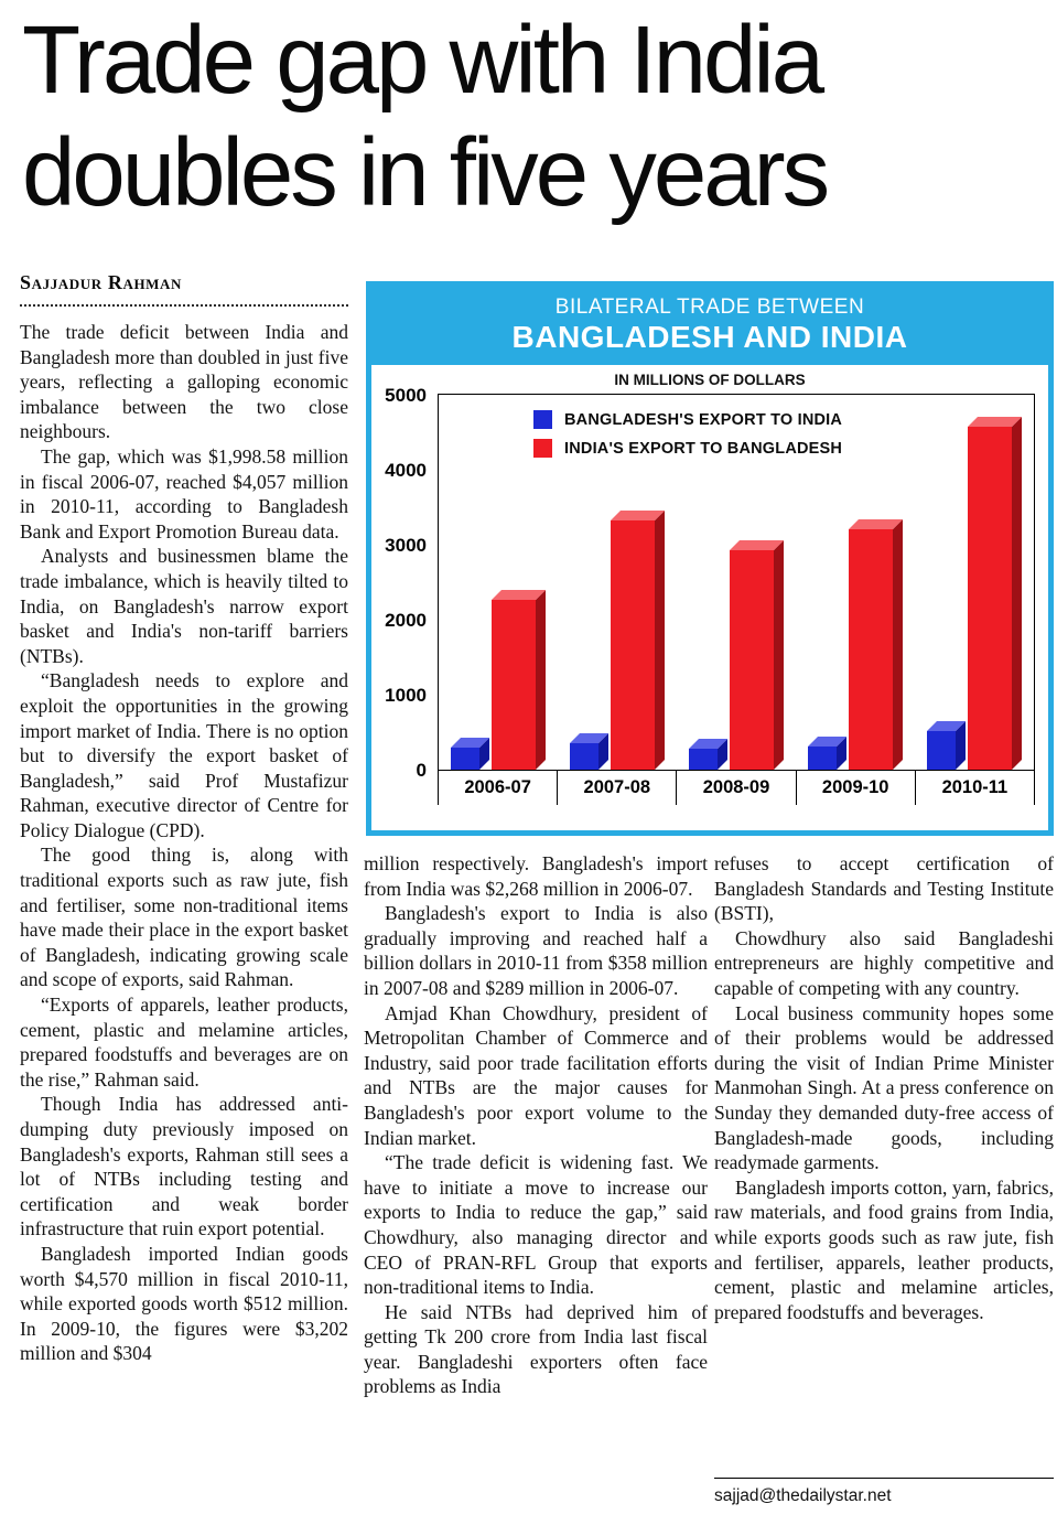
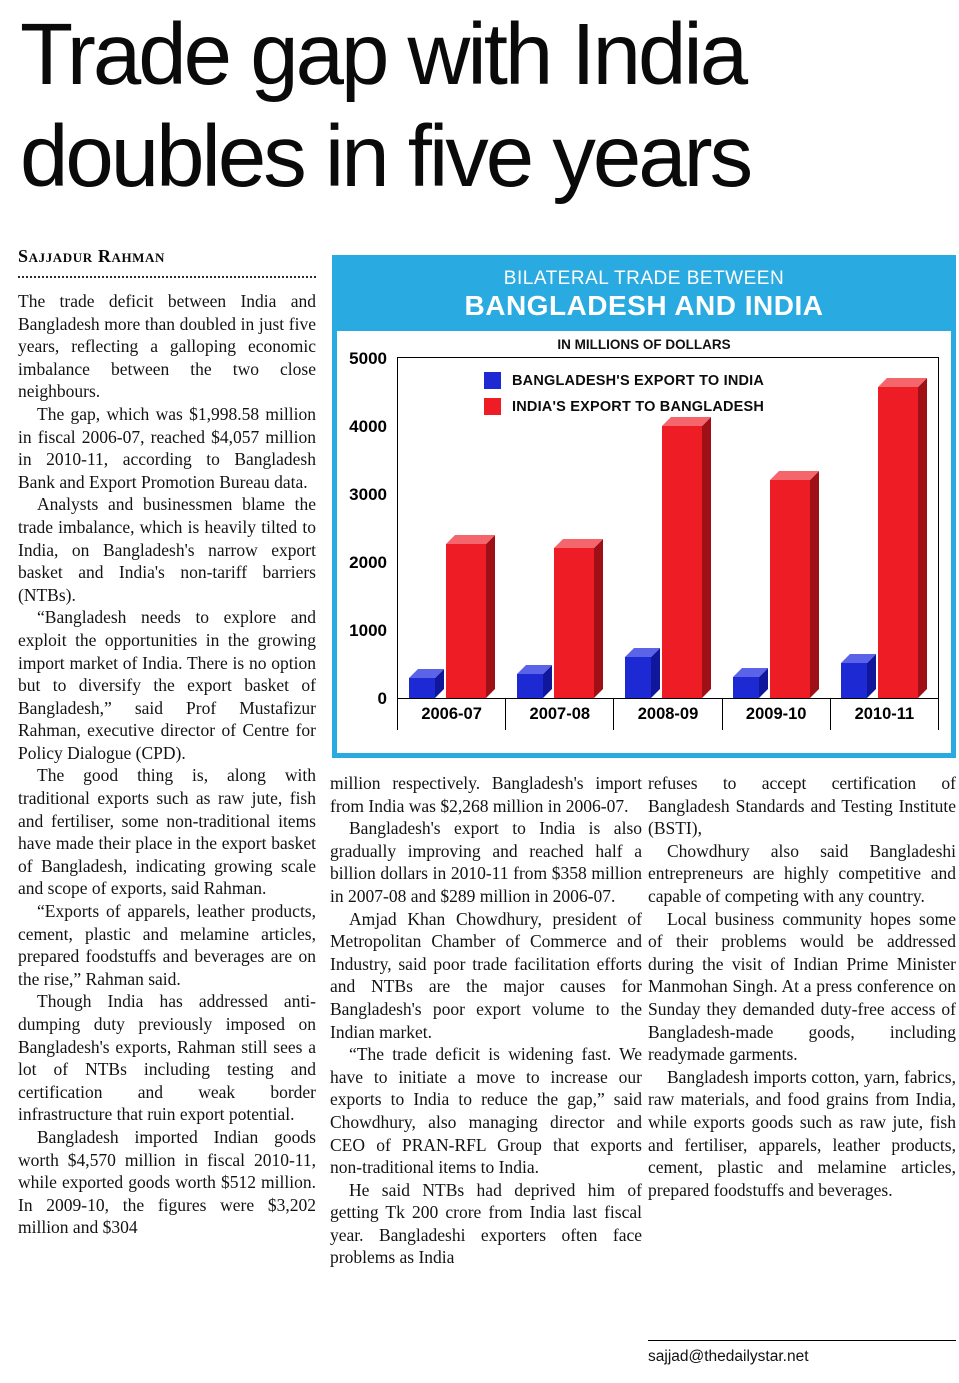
INDIA'S EXPORT TO BANGLADESH/2007-08: 3300 -> 2200
BANGLADESH'S EXPORT TO INDIA/2008-09: 300 -> 600
INDIA'S EXPORT TO BANGLADESH/2008-09: 2900 -> 4000
